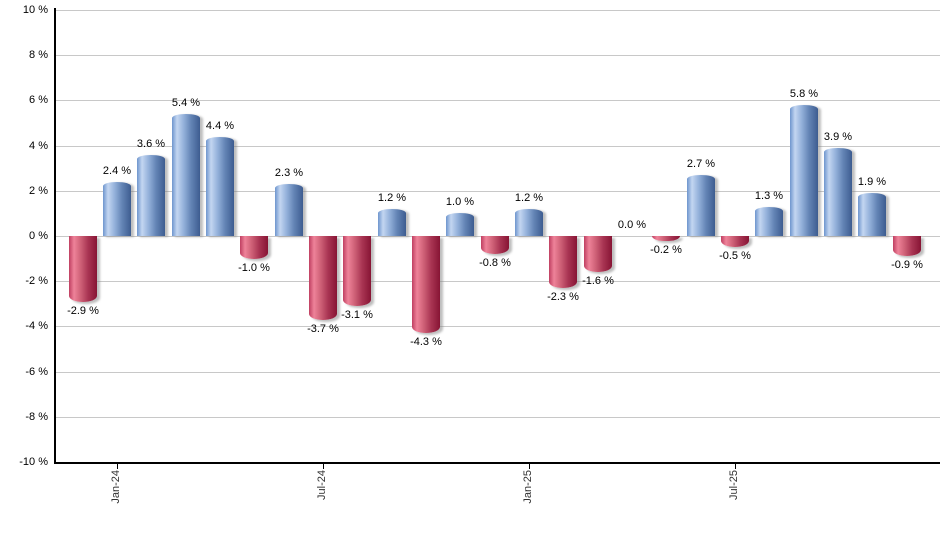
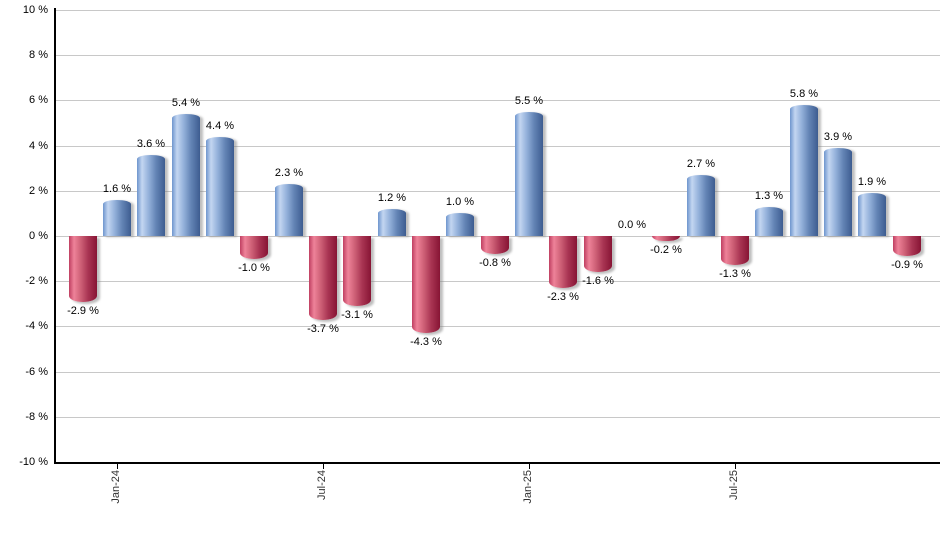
Jan-24: 2.4 -> 1.6
Jan-25: 1.2 -> 5.5
Jul-25: -0.5 -> -1.3
